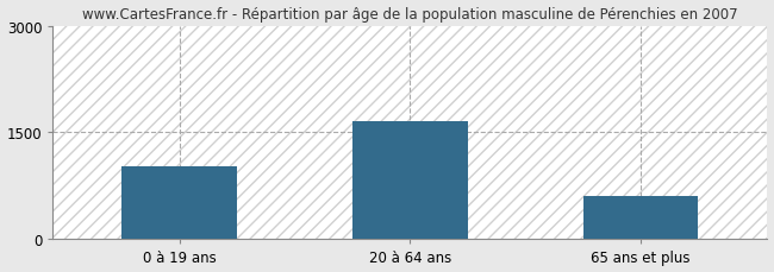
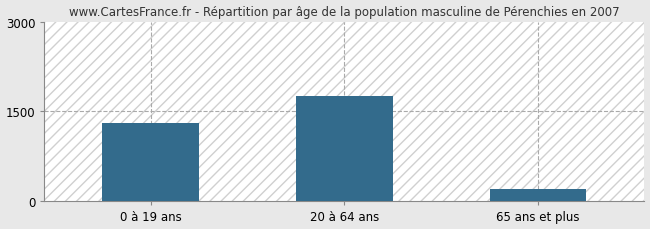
0 à 19 ans: 1020 -> 1300
20 à 64 ans: 1660 -> 1760
65 ans et plus: 600 -> 200
